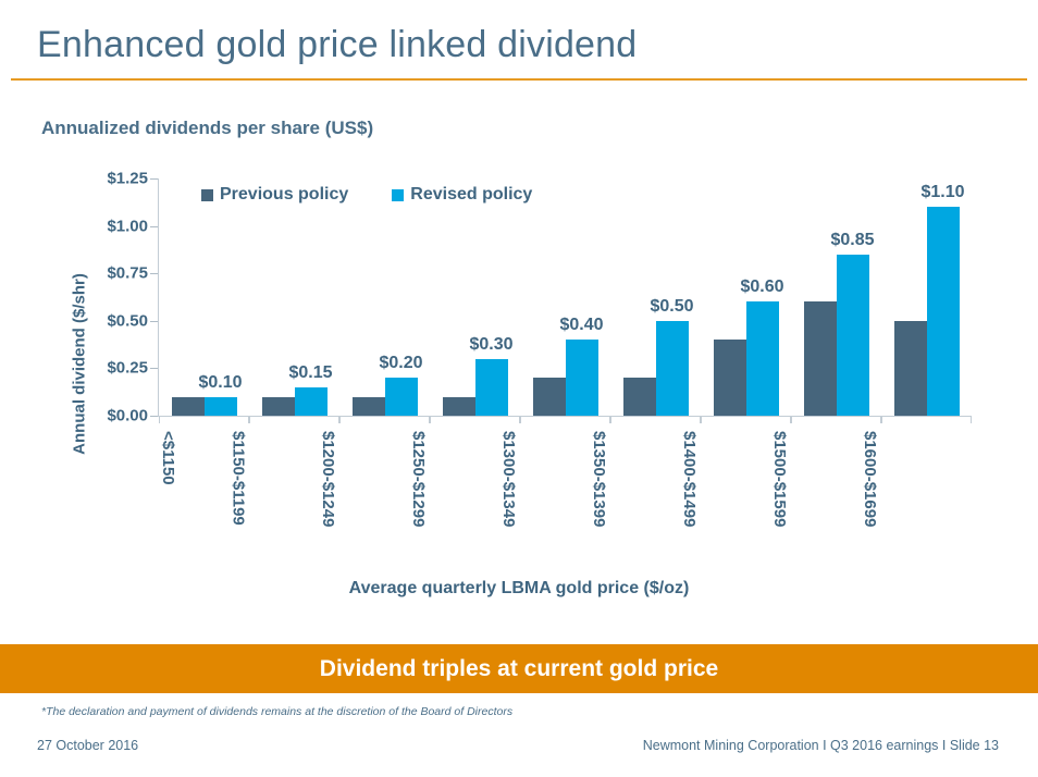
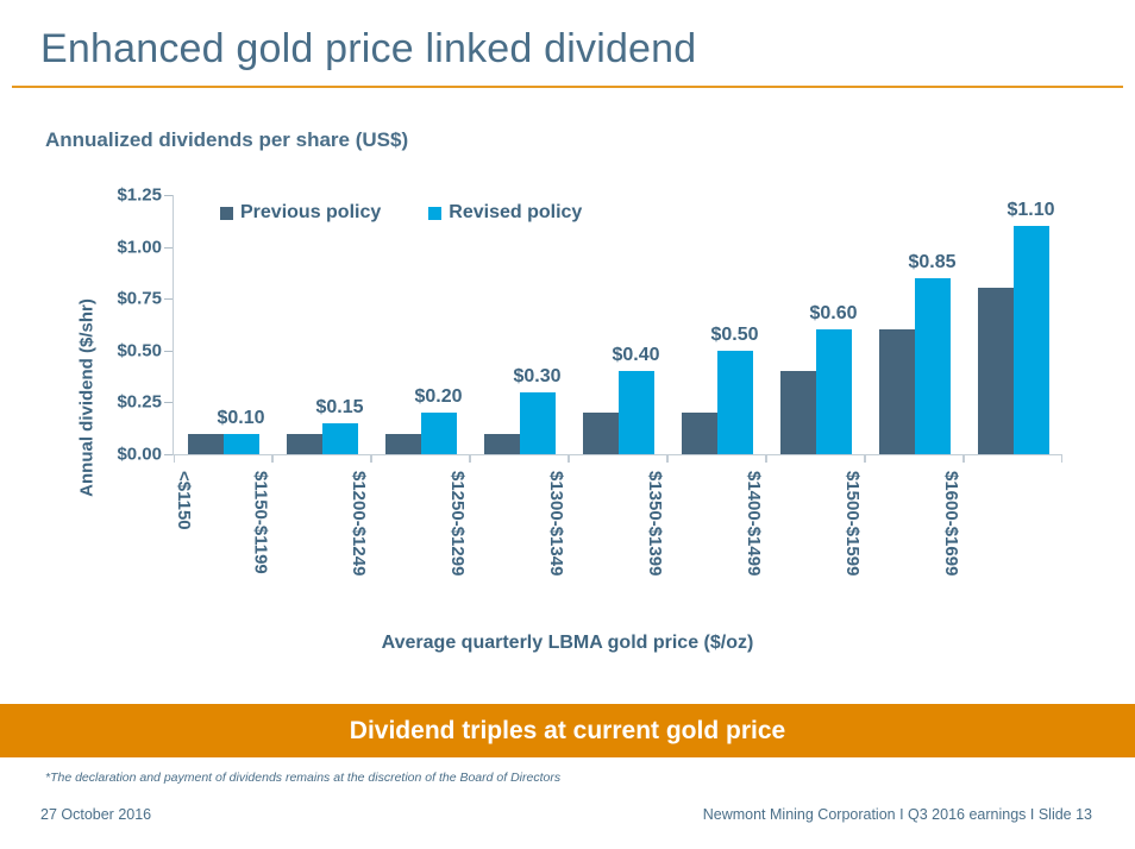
Previous policy/$1600-$1699: $0.5 -> $0.8
